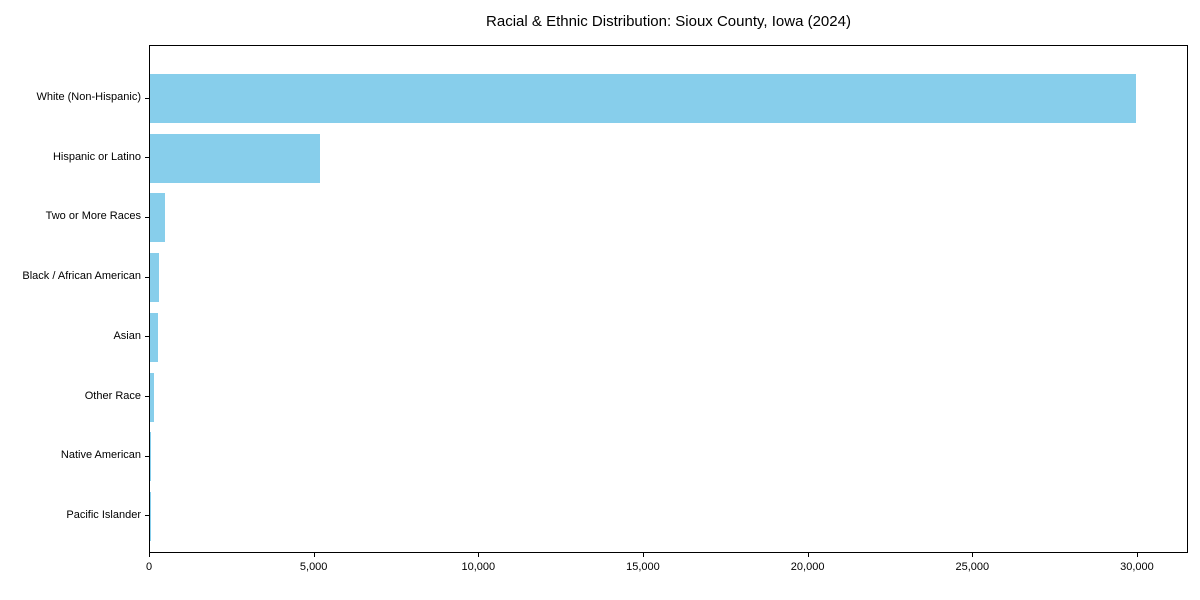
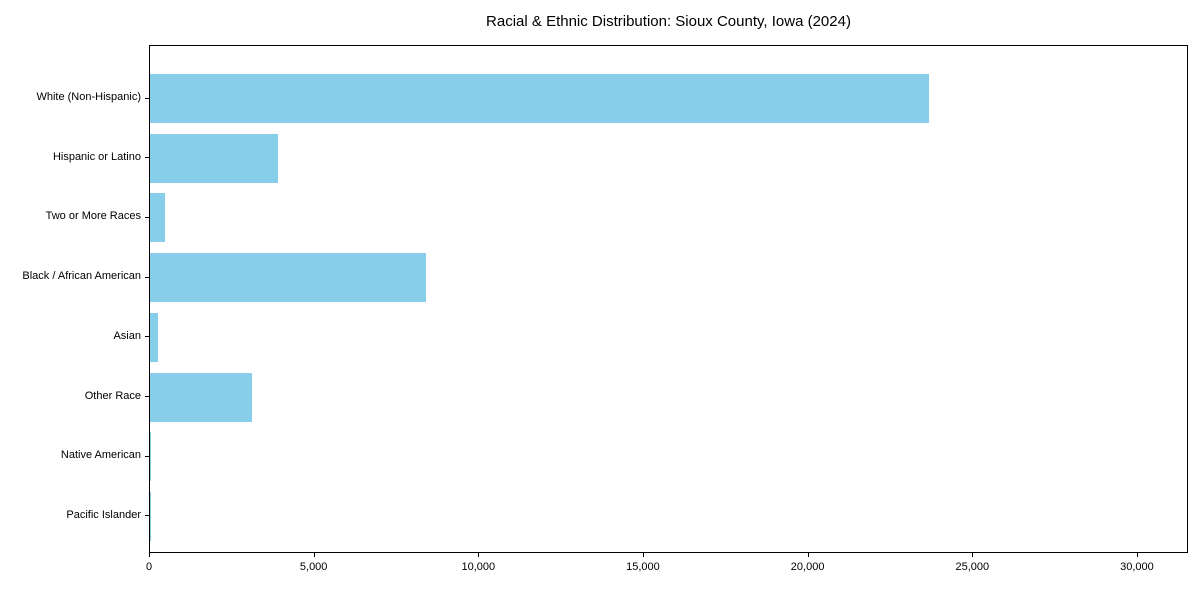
White (Non-Hispanic): 30000 -> 23700
Hispanic or Latino: 5200 -> 3900
Black / African American: 300 -> 8400
Other Race: 100 -> 3100
